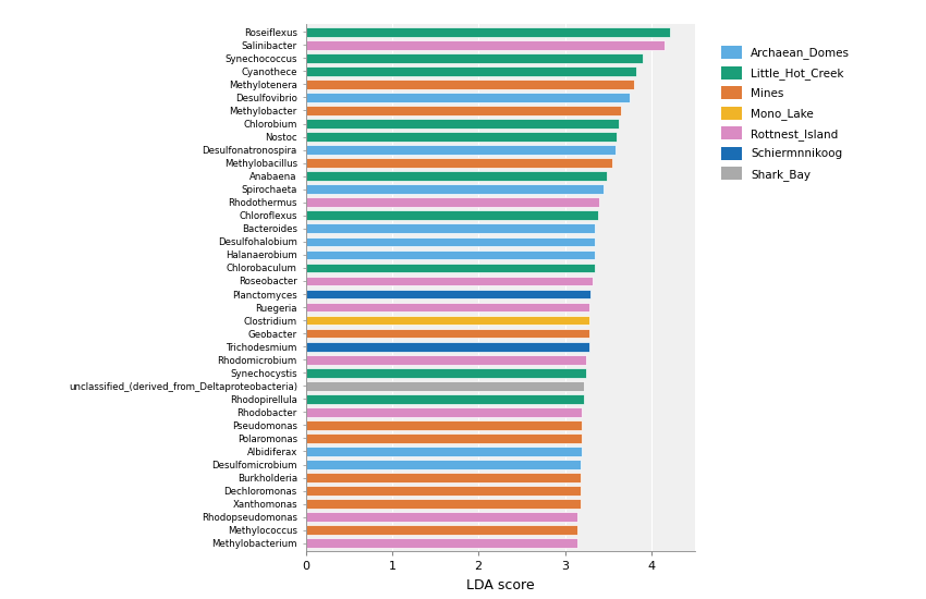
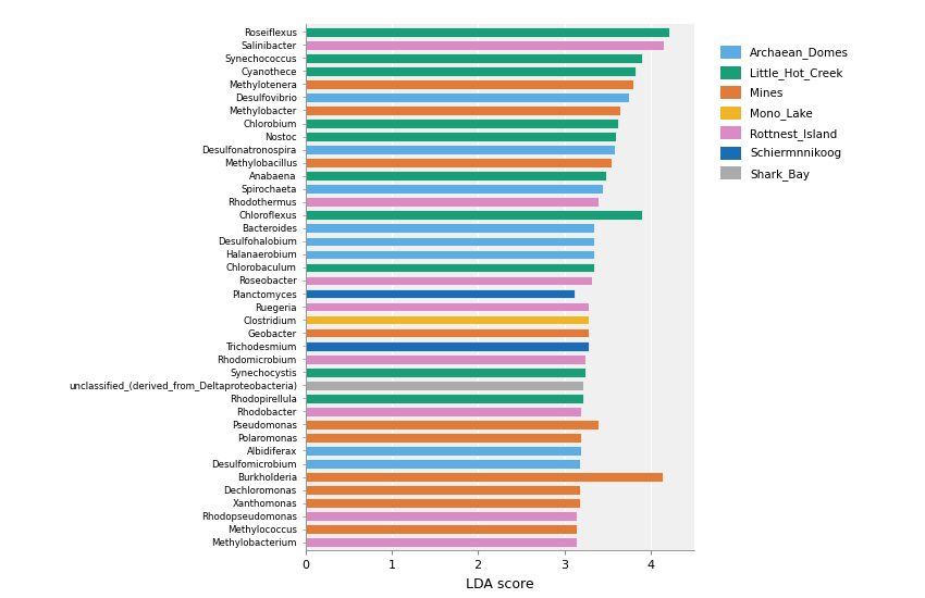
Chloroflexus: 3.38 -> 3.90
Planctomyces: 3.30 -> 3.12
Pseudomonas: 3.20 -> 3.40
Burkholderia: 3.18 -> 4.14
